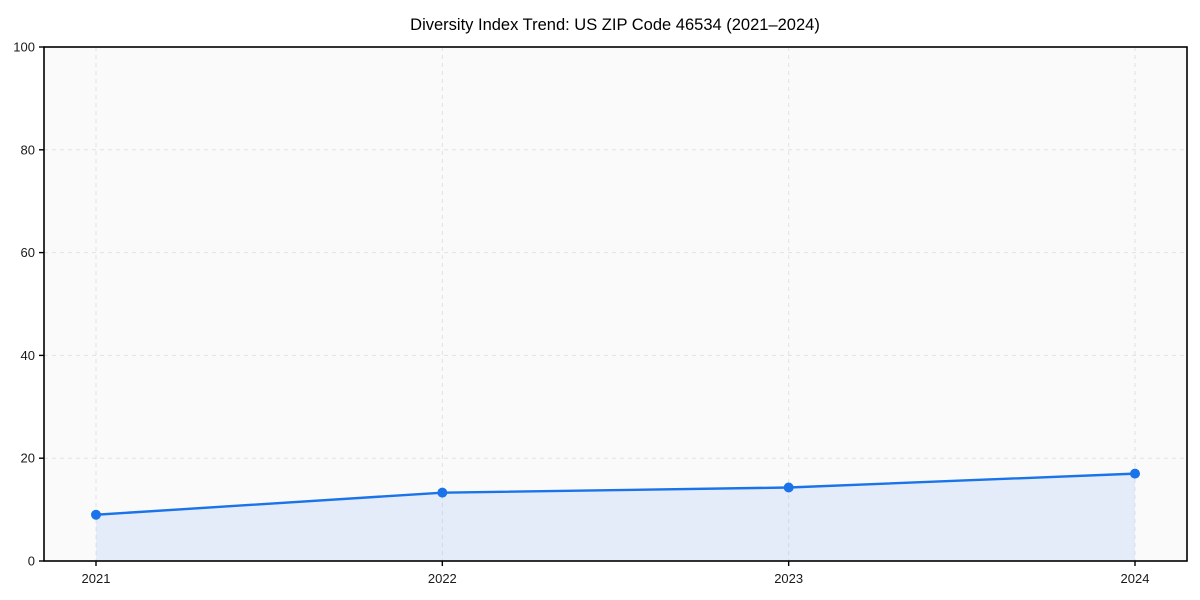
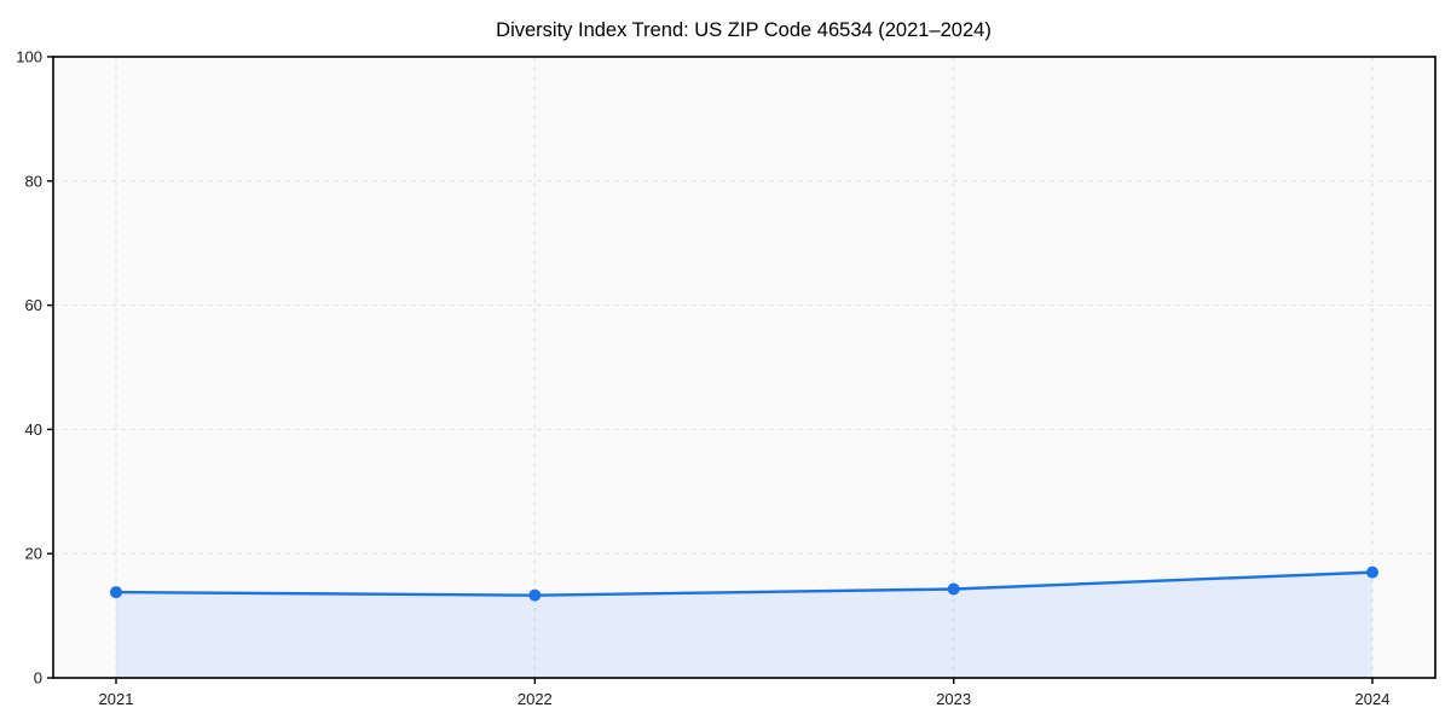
2021: 9 -> 14
